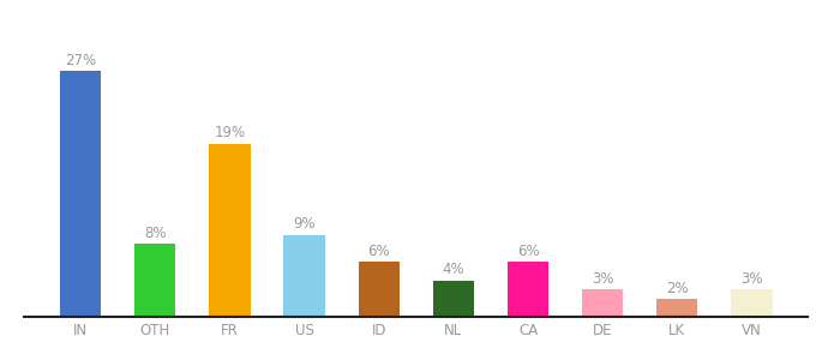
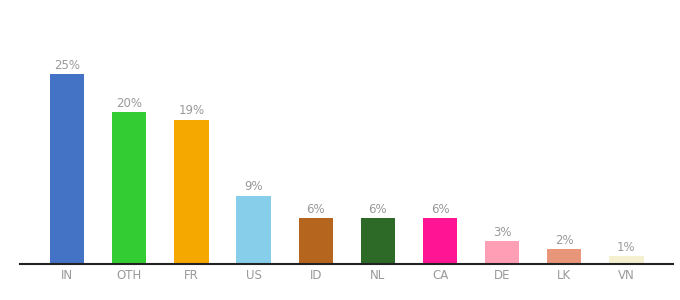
IN: 27% -> 25%
OTH: 8% -> 20%
NL: 4% -> 6%
VN: 3% -> 1%
